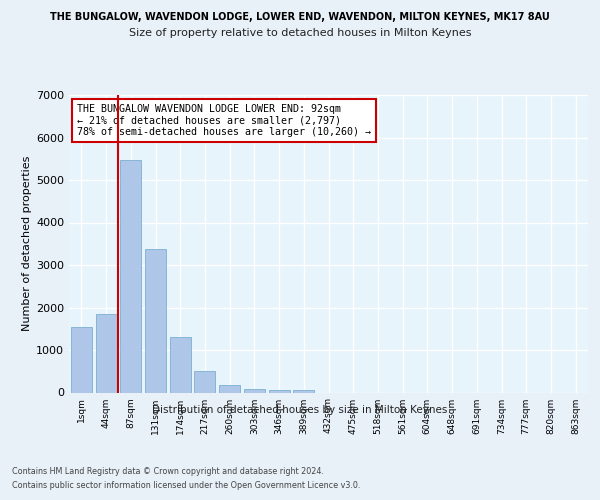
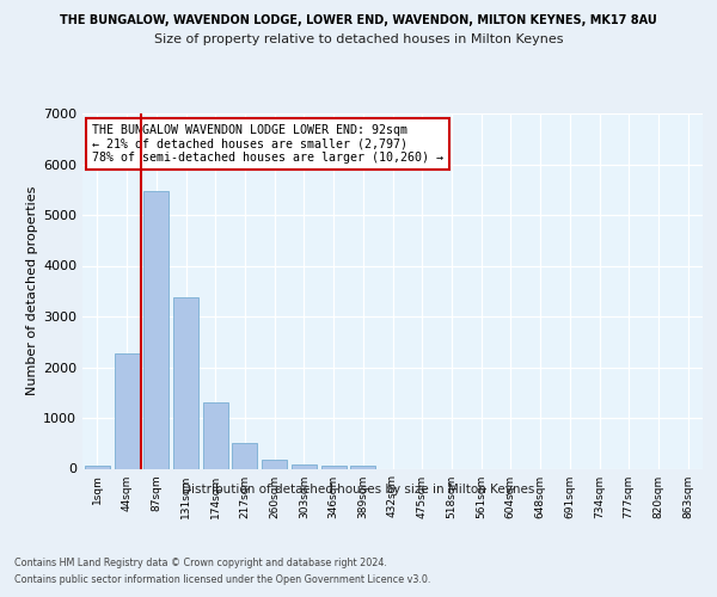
1sqm: 1550 -> 70
44sqm: 1850 -> 2270
